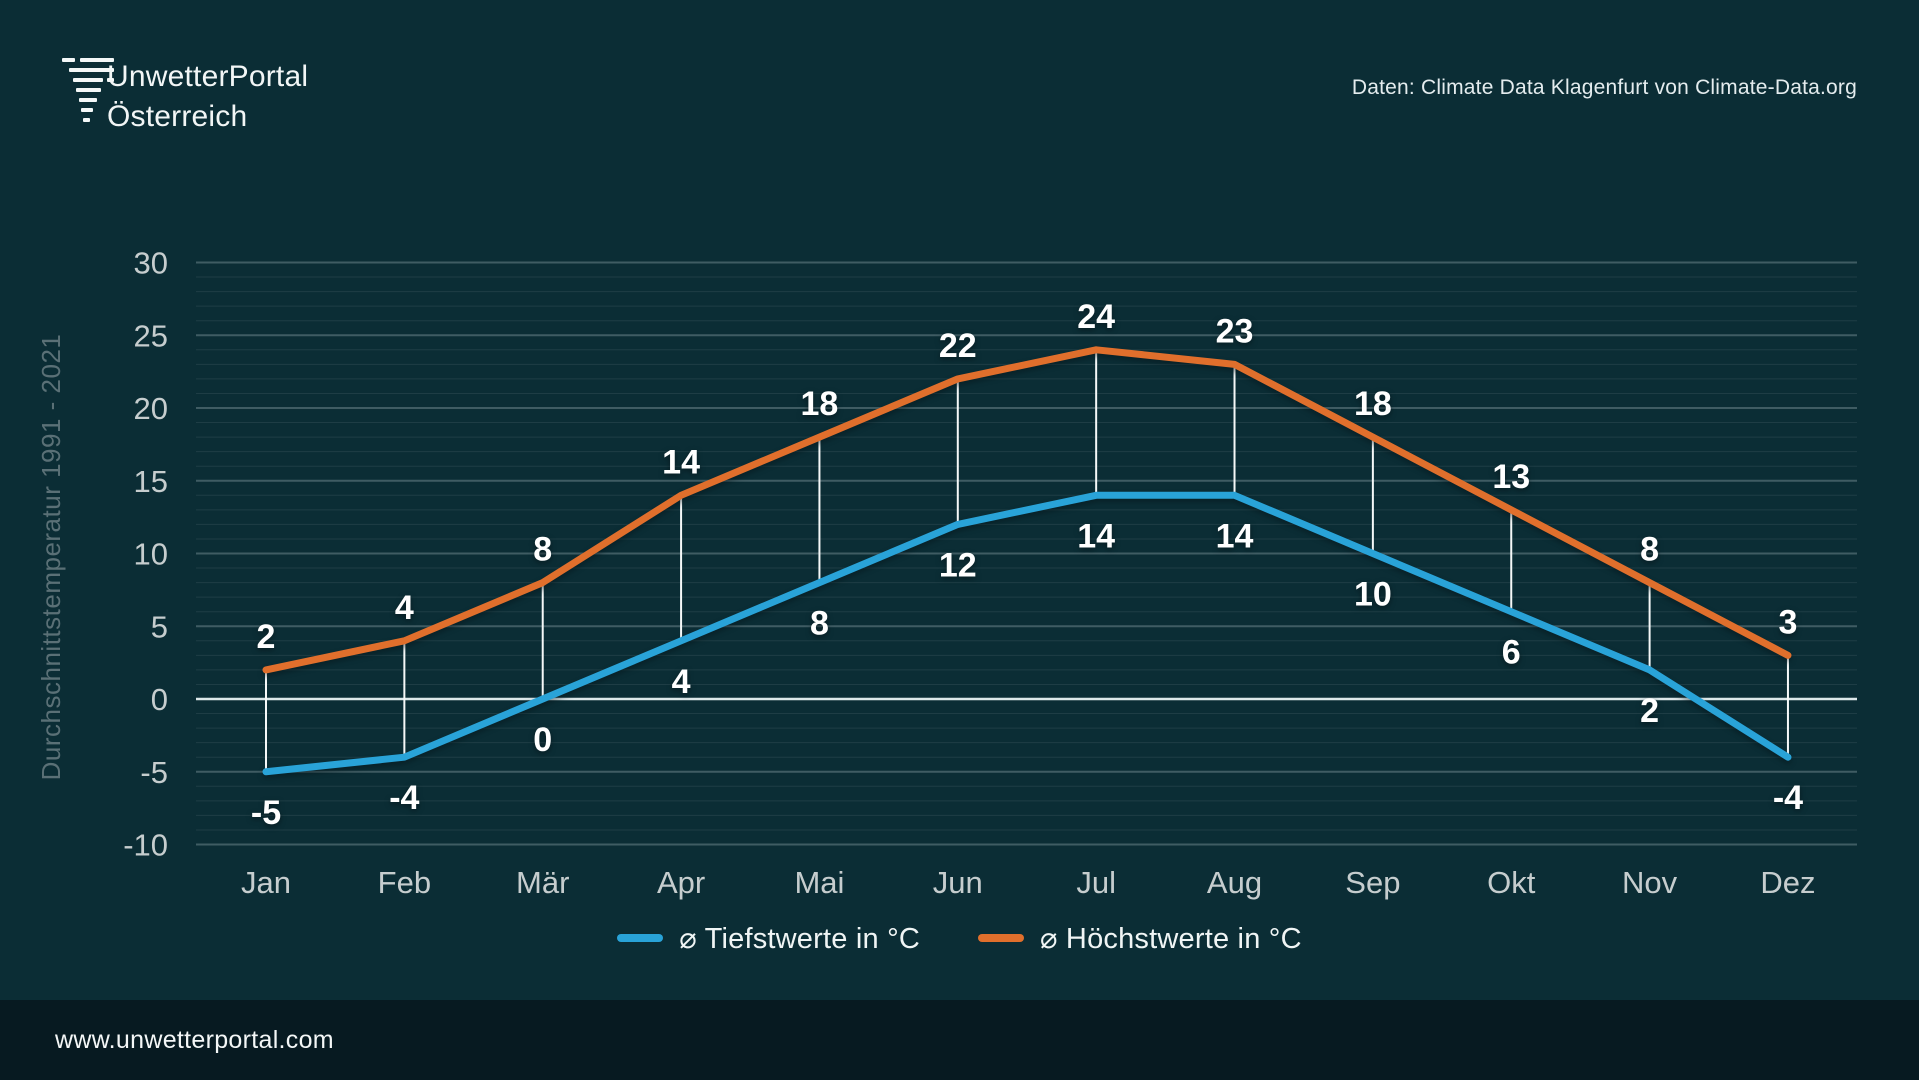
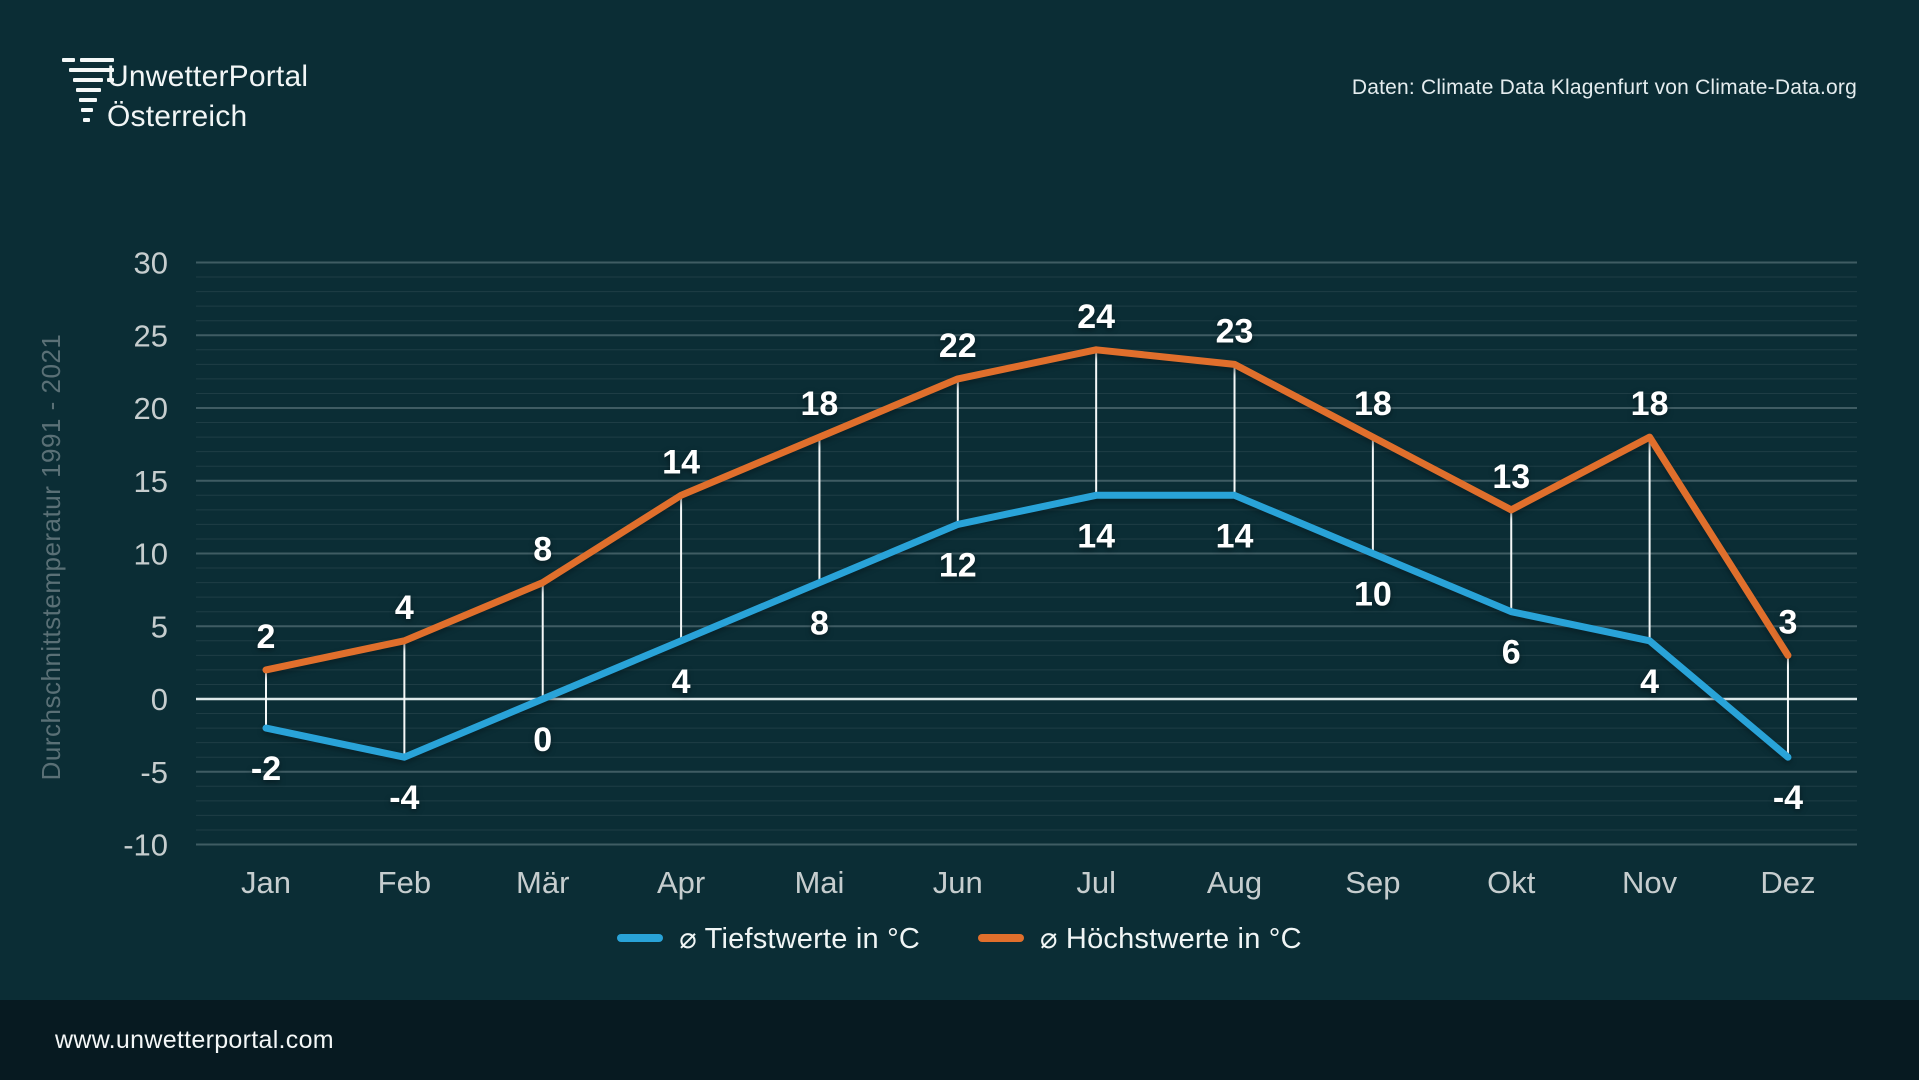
⌀ Tiefstwerte in °C/Jan: -5 -> -2
⌀ Tiefstwerte in °C/Nov: 2 -> 4
⌀ Höchstwerte in °C/Nov: 8 -> 18
